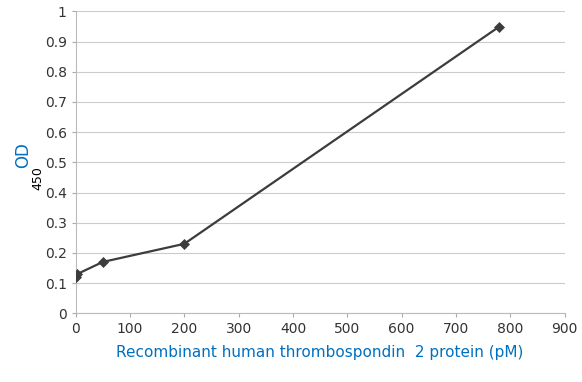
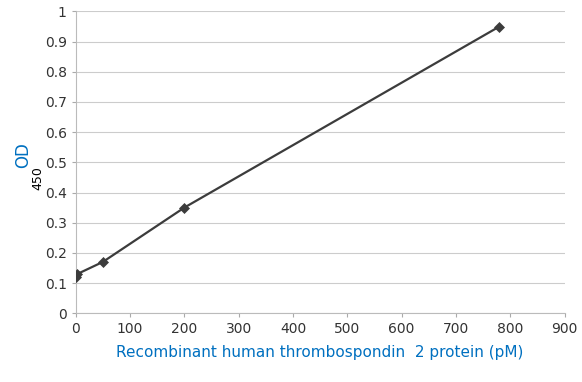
200: 0.23 -> 0.35
